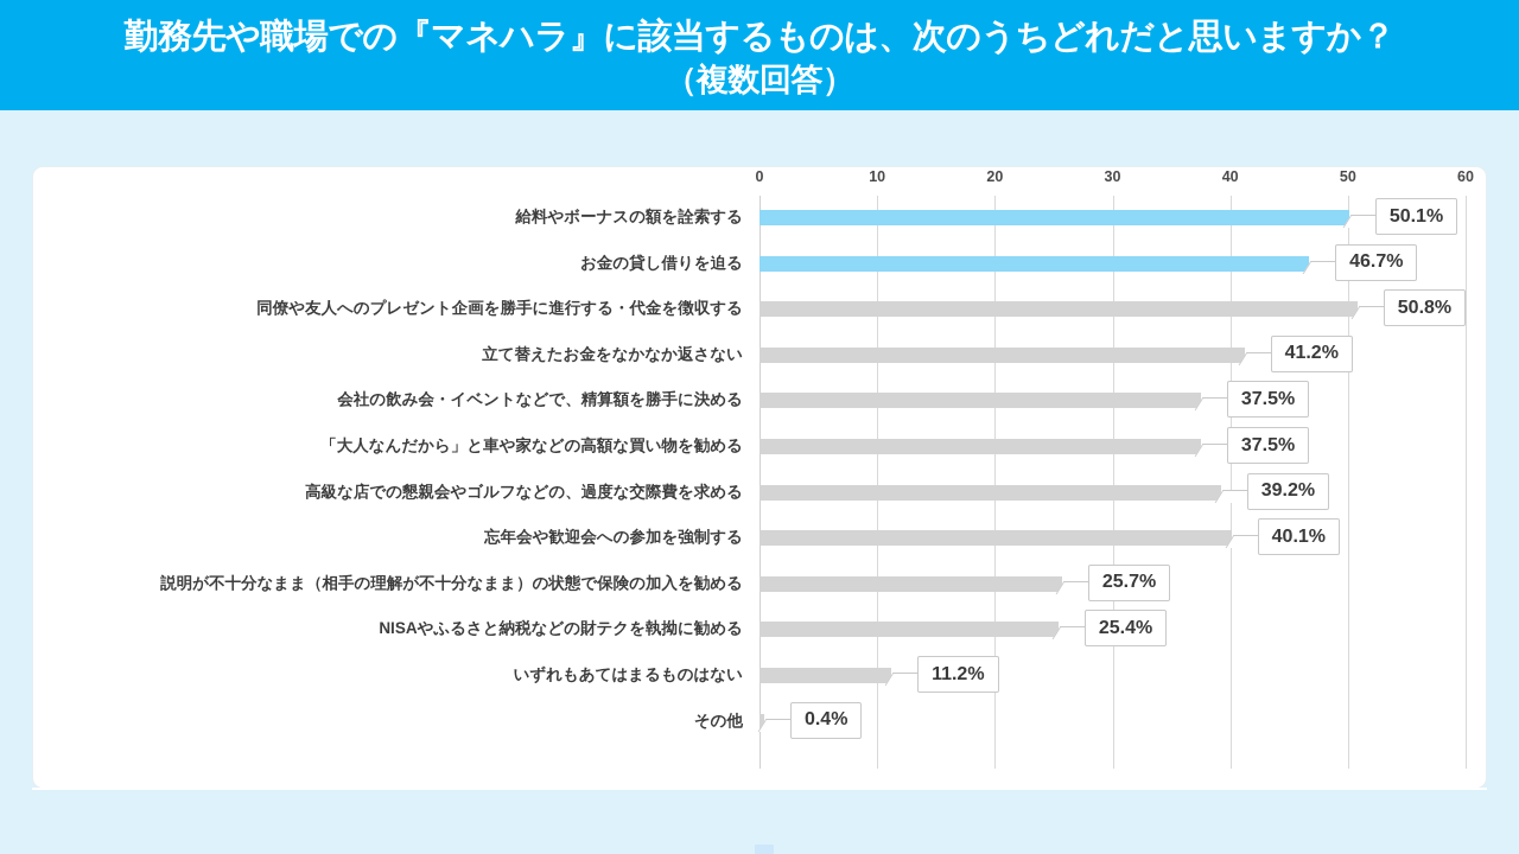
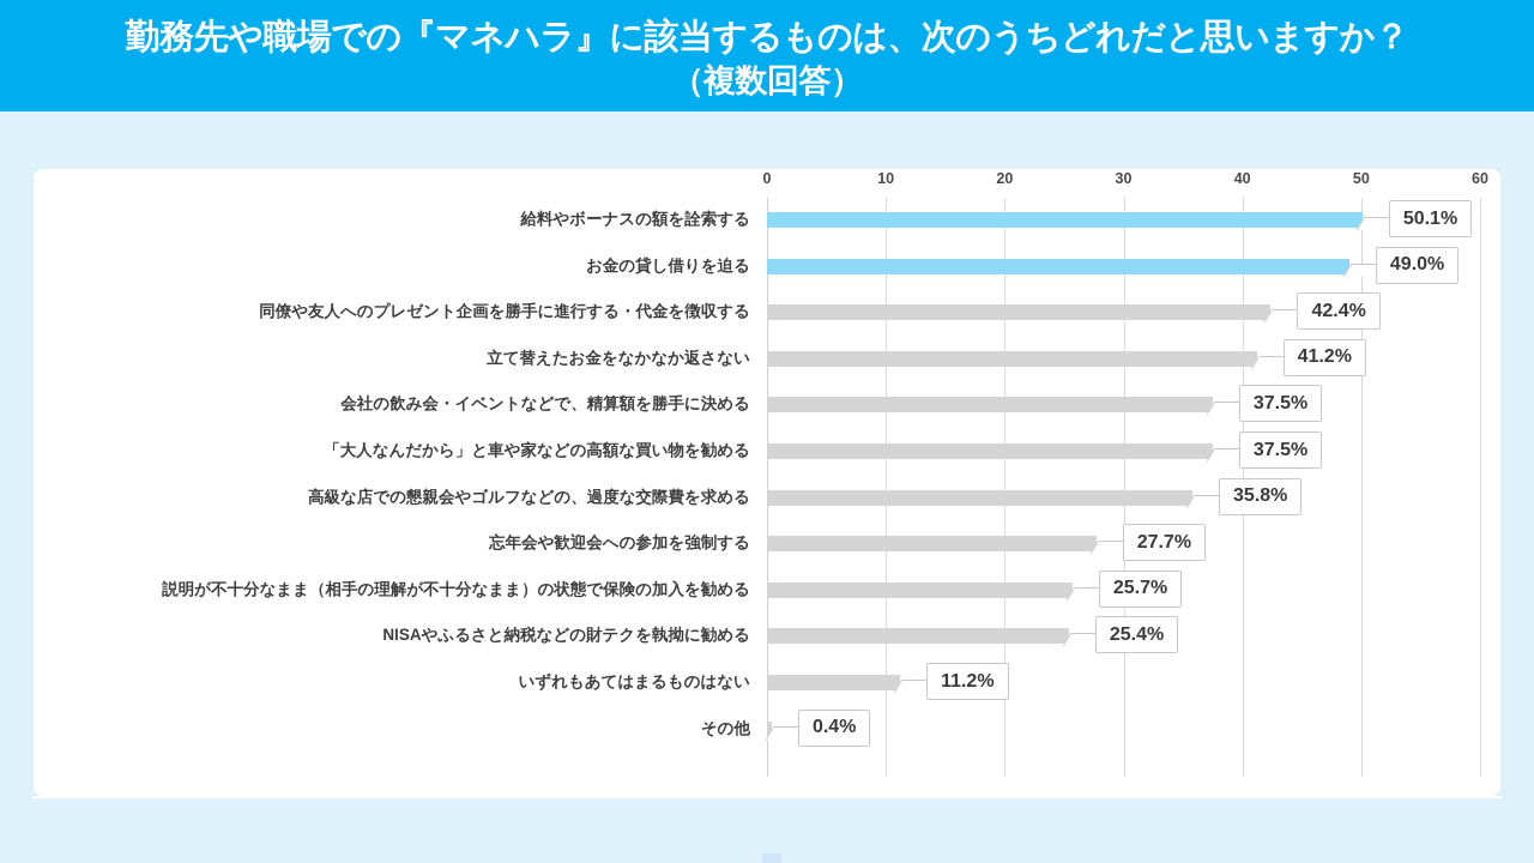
お金の貸し借りを迫る: 46.7% -> 49.0%
同僚や友人へのプレゼント企画を勝手に進行する・代金を徴収する: 50.8% -> 42.4%
高級な店での懇親会やゴルフなどの、過度な交際費を求める: 39.2% -> 35.8%
忘年会や歓迎会への参加を強制する: 40.1% -> 27.7%
